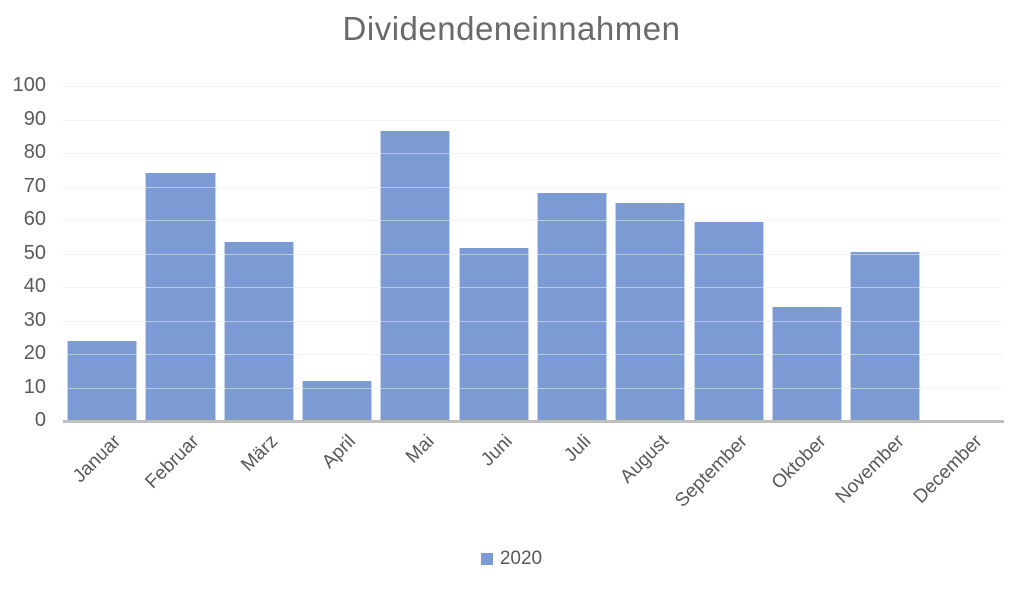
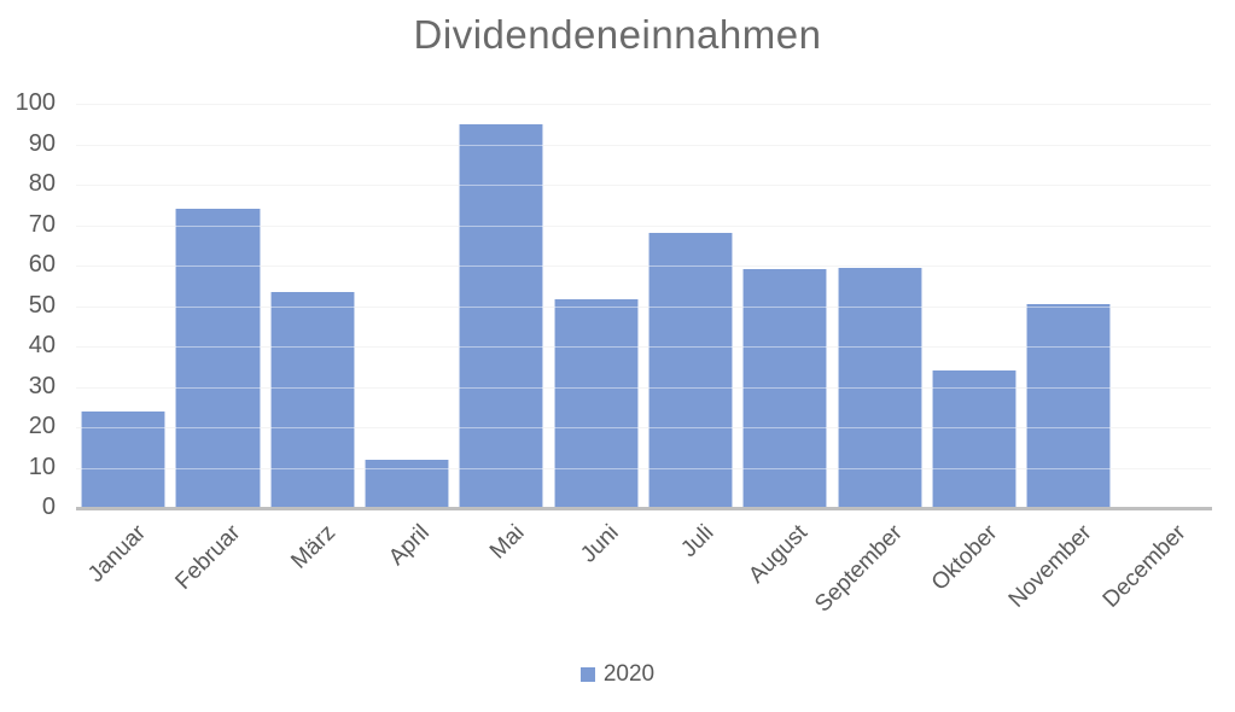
Mai: 86 -> 95
August: 65 -> 59
